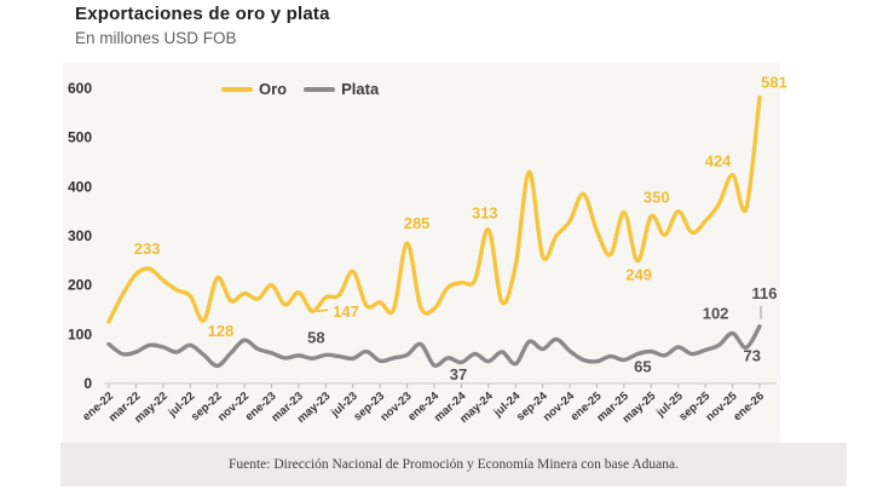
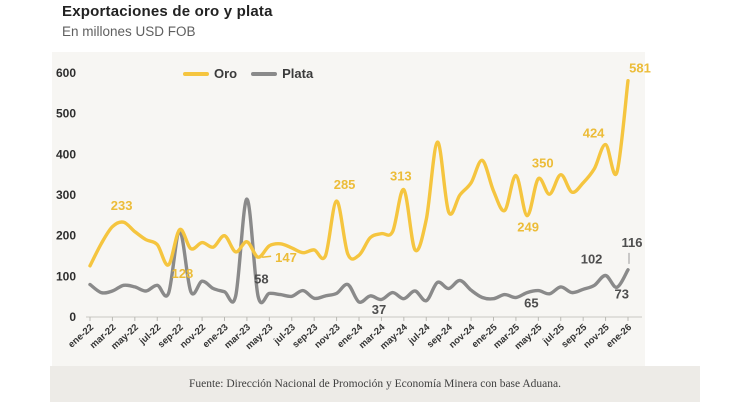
Plata/sep-22: 40 -> 210
Plata/mar-23: 60 -> 290
Oro/jul-23: 230 -> 170
